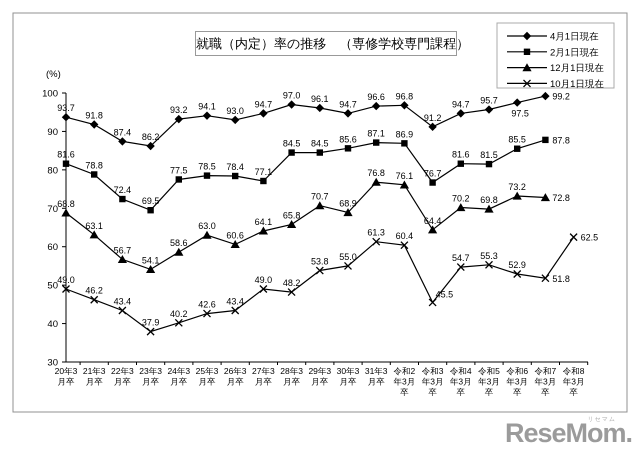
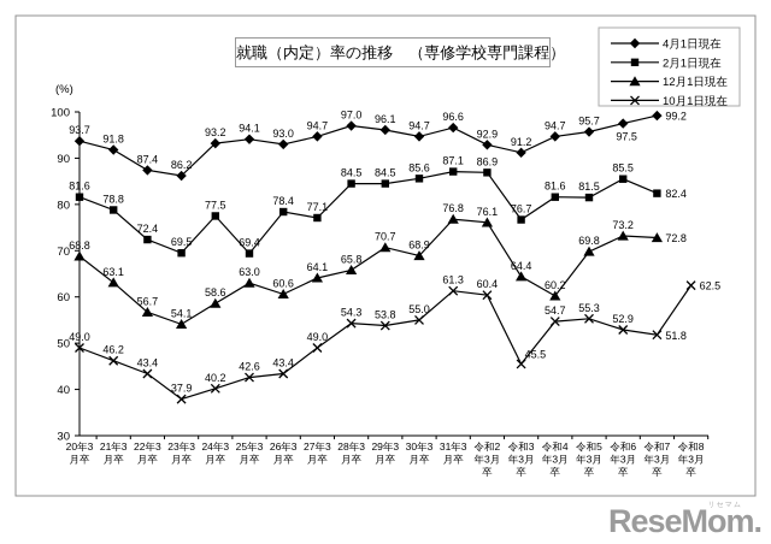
2月1日現在/25年3月卒: 78.5 -> 69.4
10月1日現在/28年3月卒: 48.2 -> 54.3
4月1日現在/令和2年3月卒: 96.8 -> 92.9
12月1日現在/令和4年3月卒: 70.2 -> 60.2
2月1日現在/令和7年3月卒: 87.8 -> 82.4
